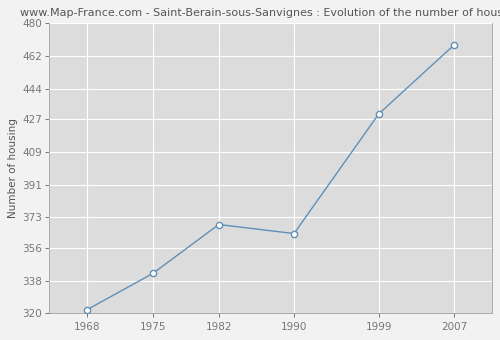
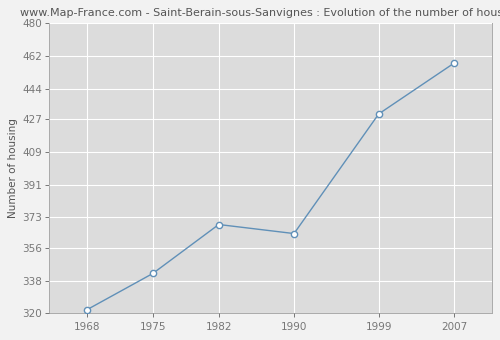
2007: 468 -> 458
